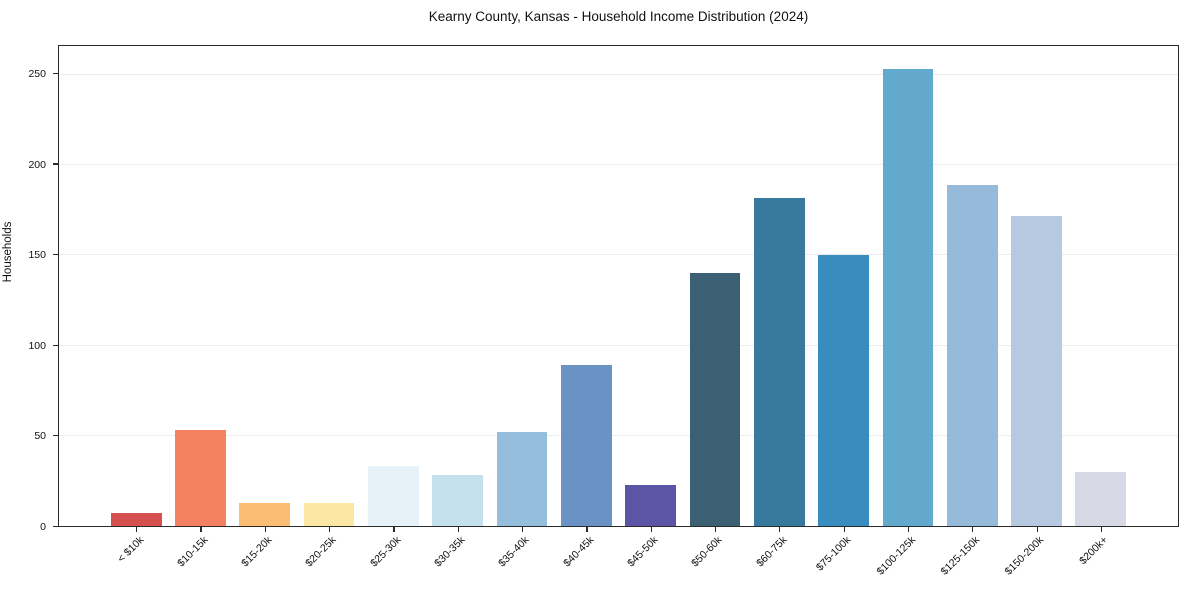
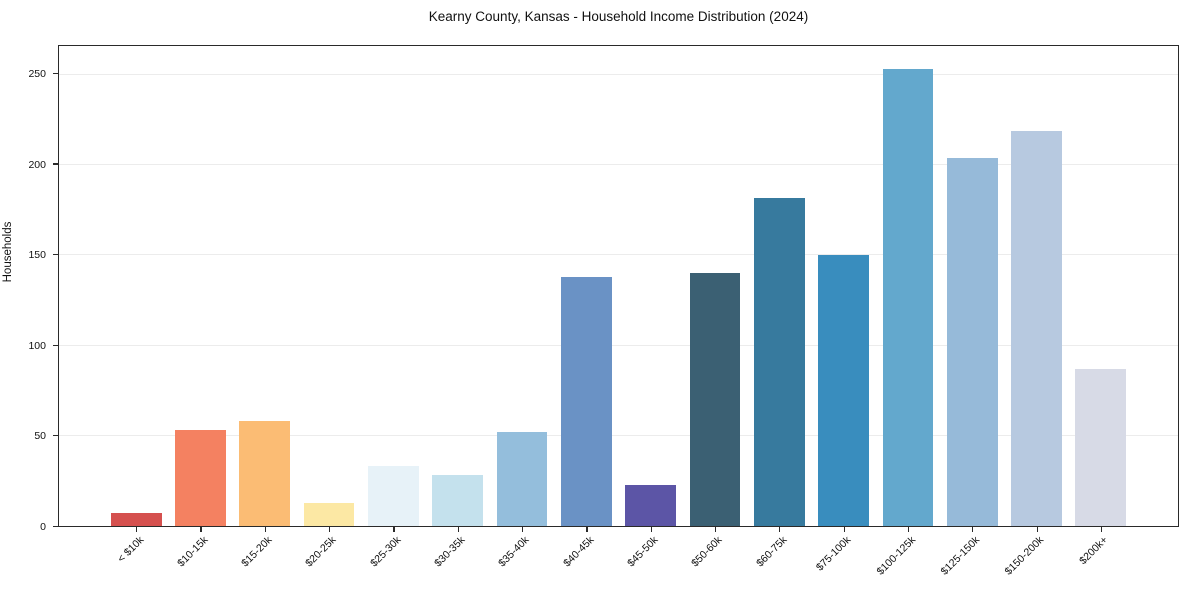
$15-20k: 13 -> 58
$40-45k: 89 -> 138
$125-150k: 189 -> 204
$150-200k: 172 -> 219
$200k+: 30 -> 87
